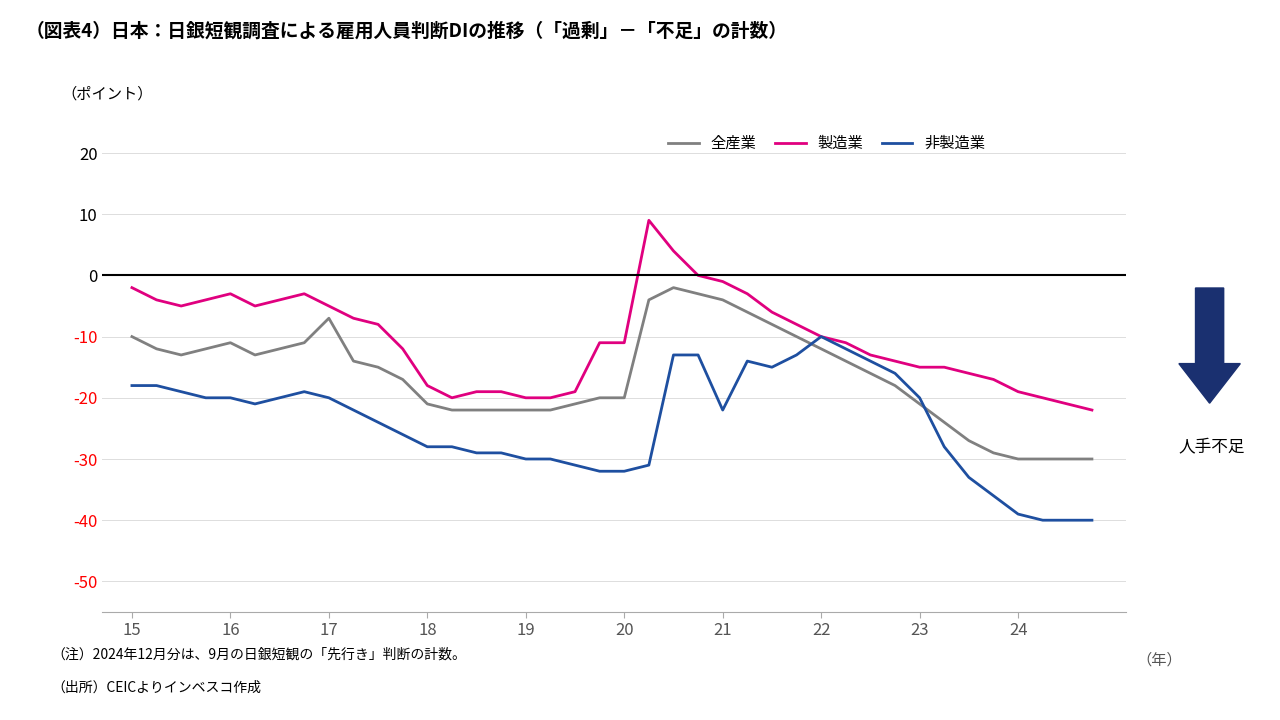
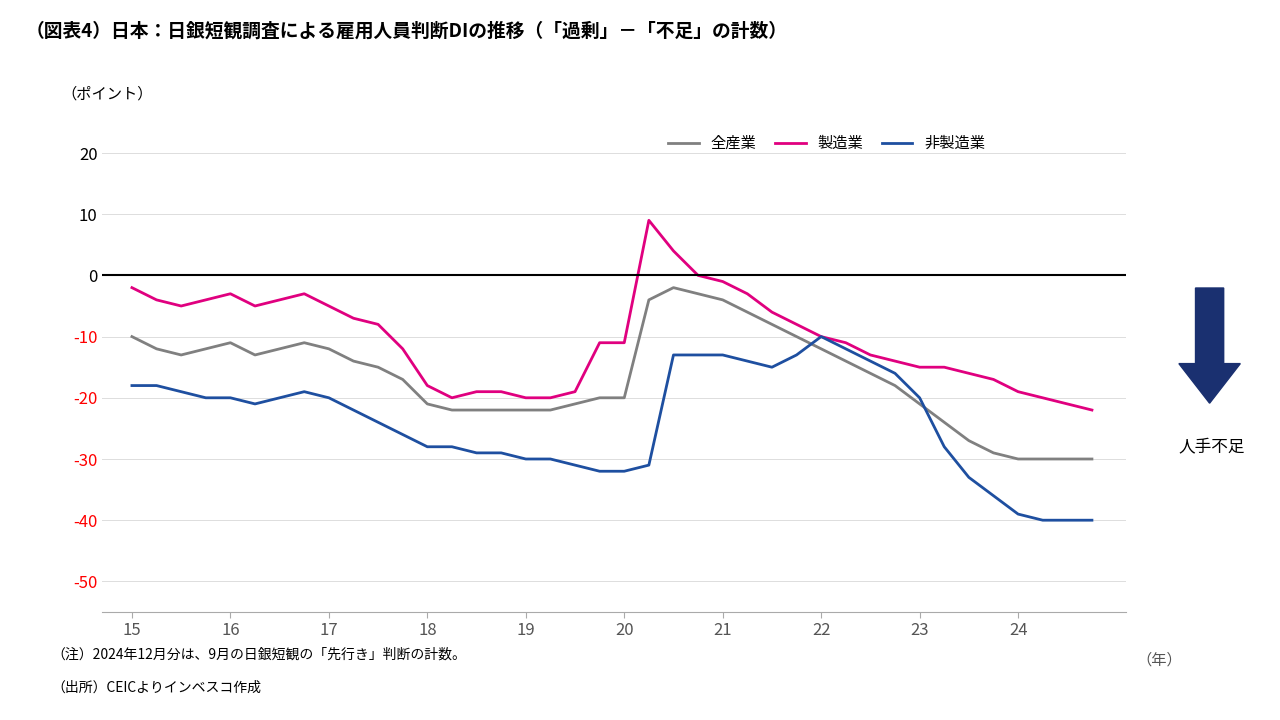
全産業/17: -7 -> -12
非製造業/21: -22 -> -13
